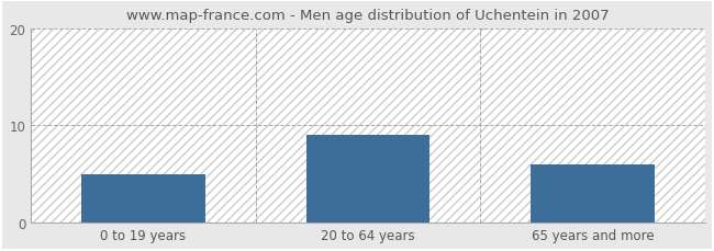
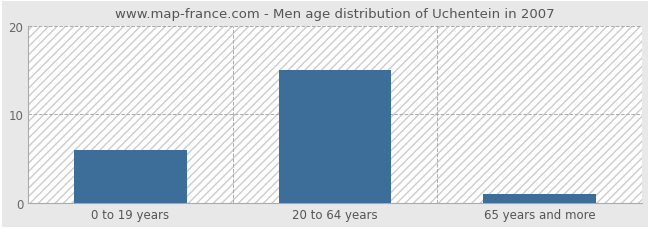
0 to 19 years: 5 -> 6
20 to 64 years: 9 -> 15
65 years and more: 6 -> 1
